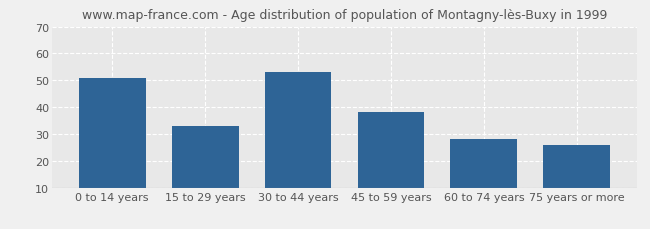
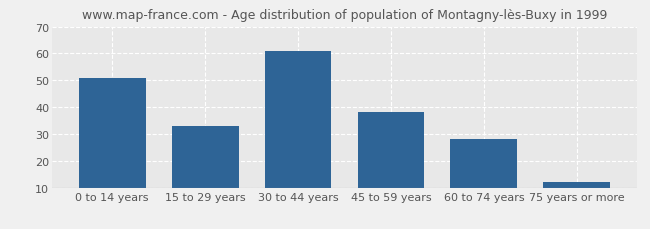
30 to 44 years: 53 -> 61
75 years or more: 26 -> 12
